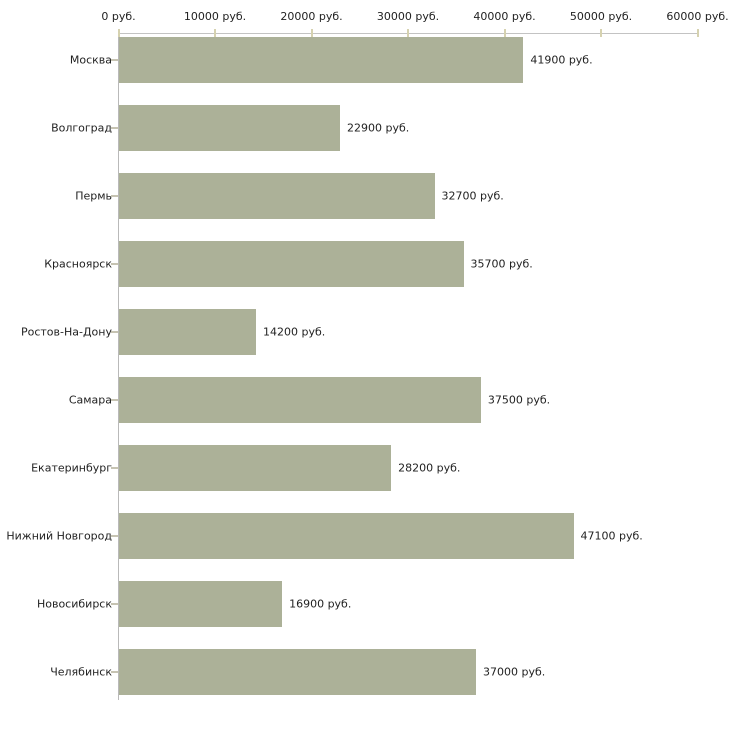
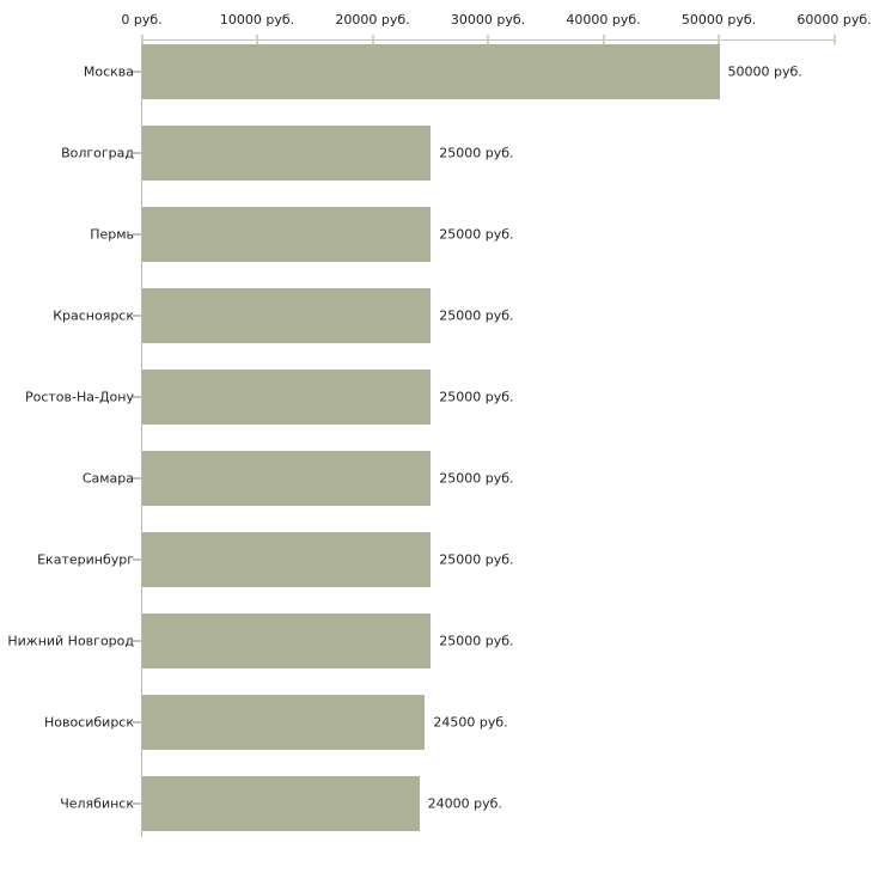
Москва: 41900 -> 50000
Волгоград: 22900 -> 25000
Пермь: 32700 -> 25000
Красноярск: 35700 -> 25000
Ростов-На-Дону: 14200 -> 25000
Самара: 37500 -> 25000
Екатеринбург: 28200 -> 25000
Нижний Новгород: 47100 -> 25000
Новосибирск: 16900 -> 24500
Челябинск: 37000 -> 24000
